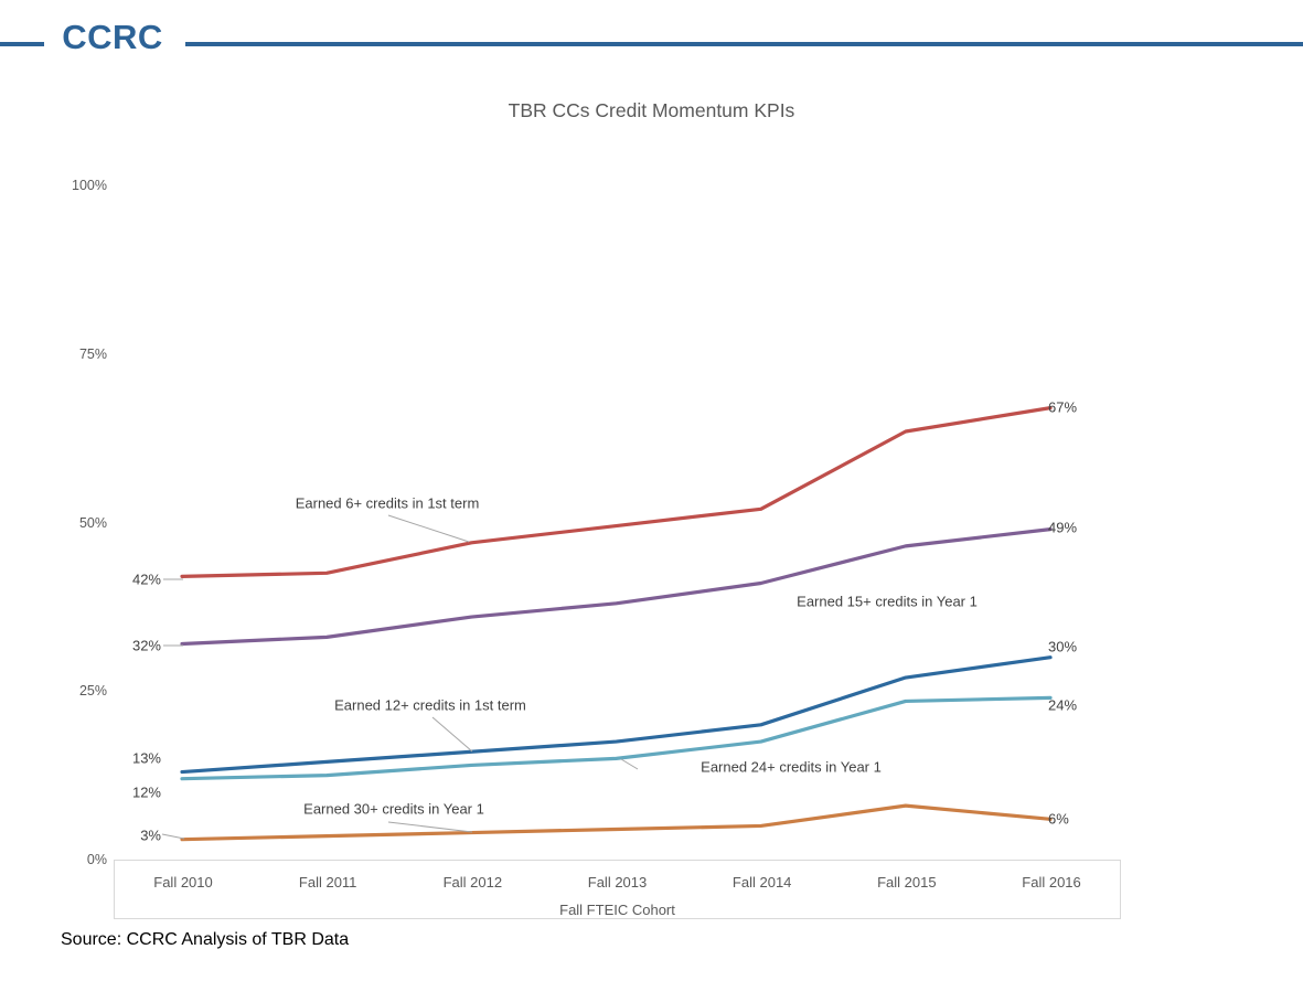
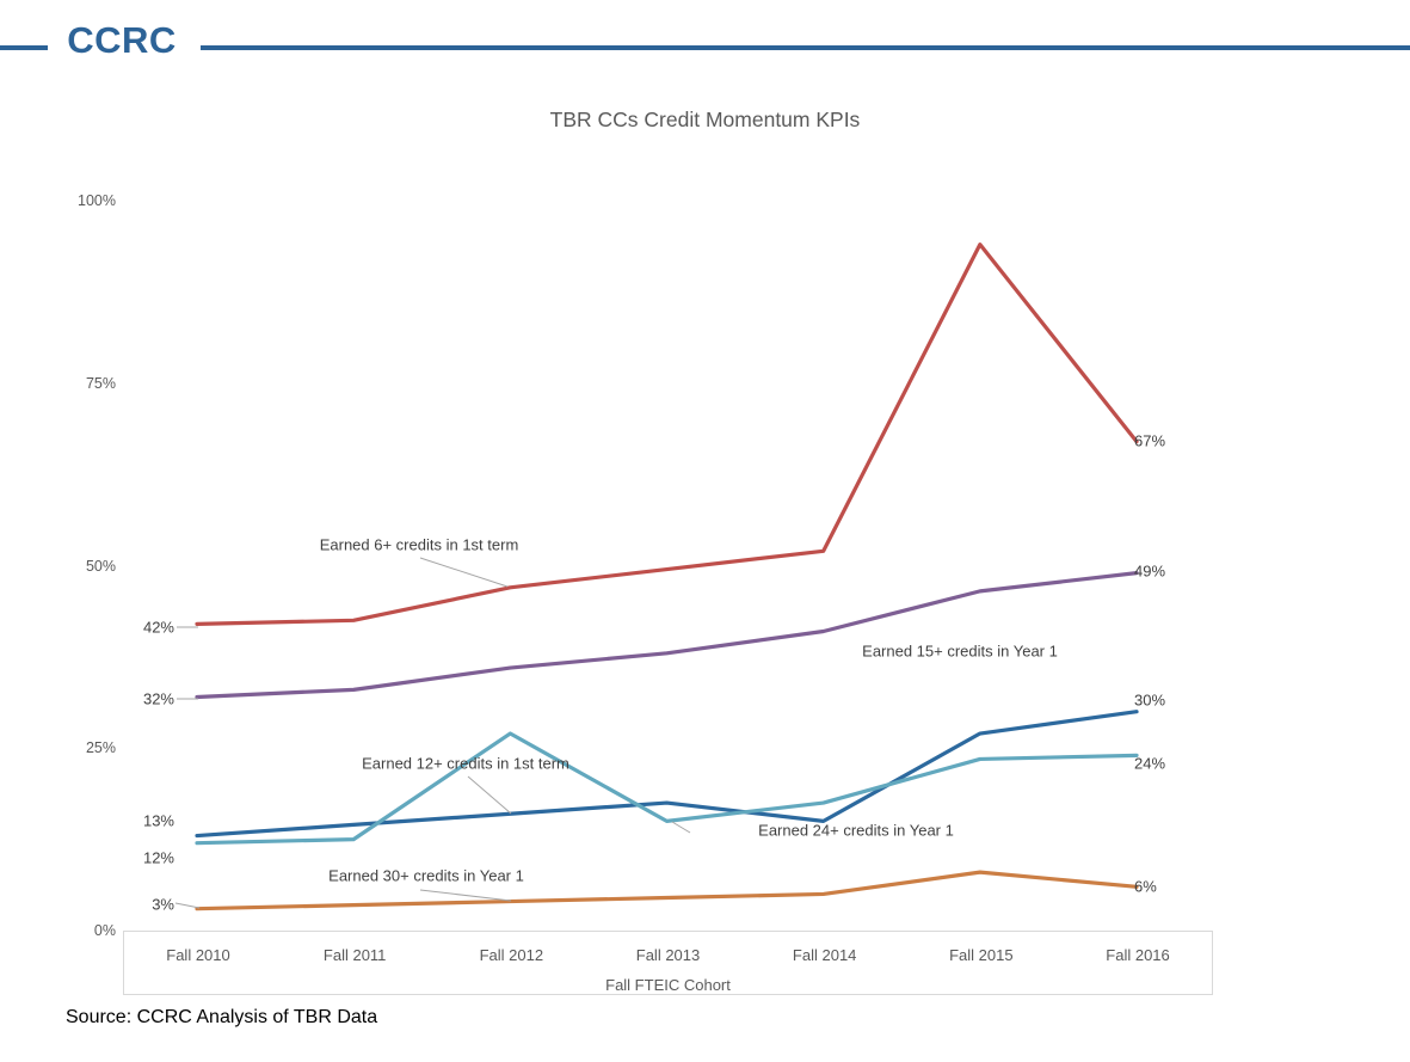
Earned 24+ credits in Year 1/Fall 2012: 14% -> 27%
Earned 12+ credits in 1st term/Fall 2014: 20% -> 15%
Earned 6+ credits in 1st term/Fall 2015: 64% -> 94%
